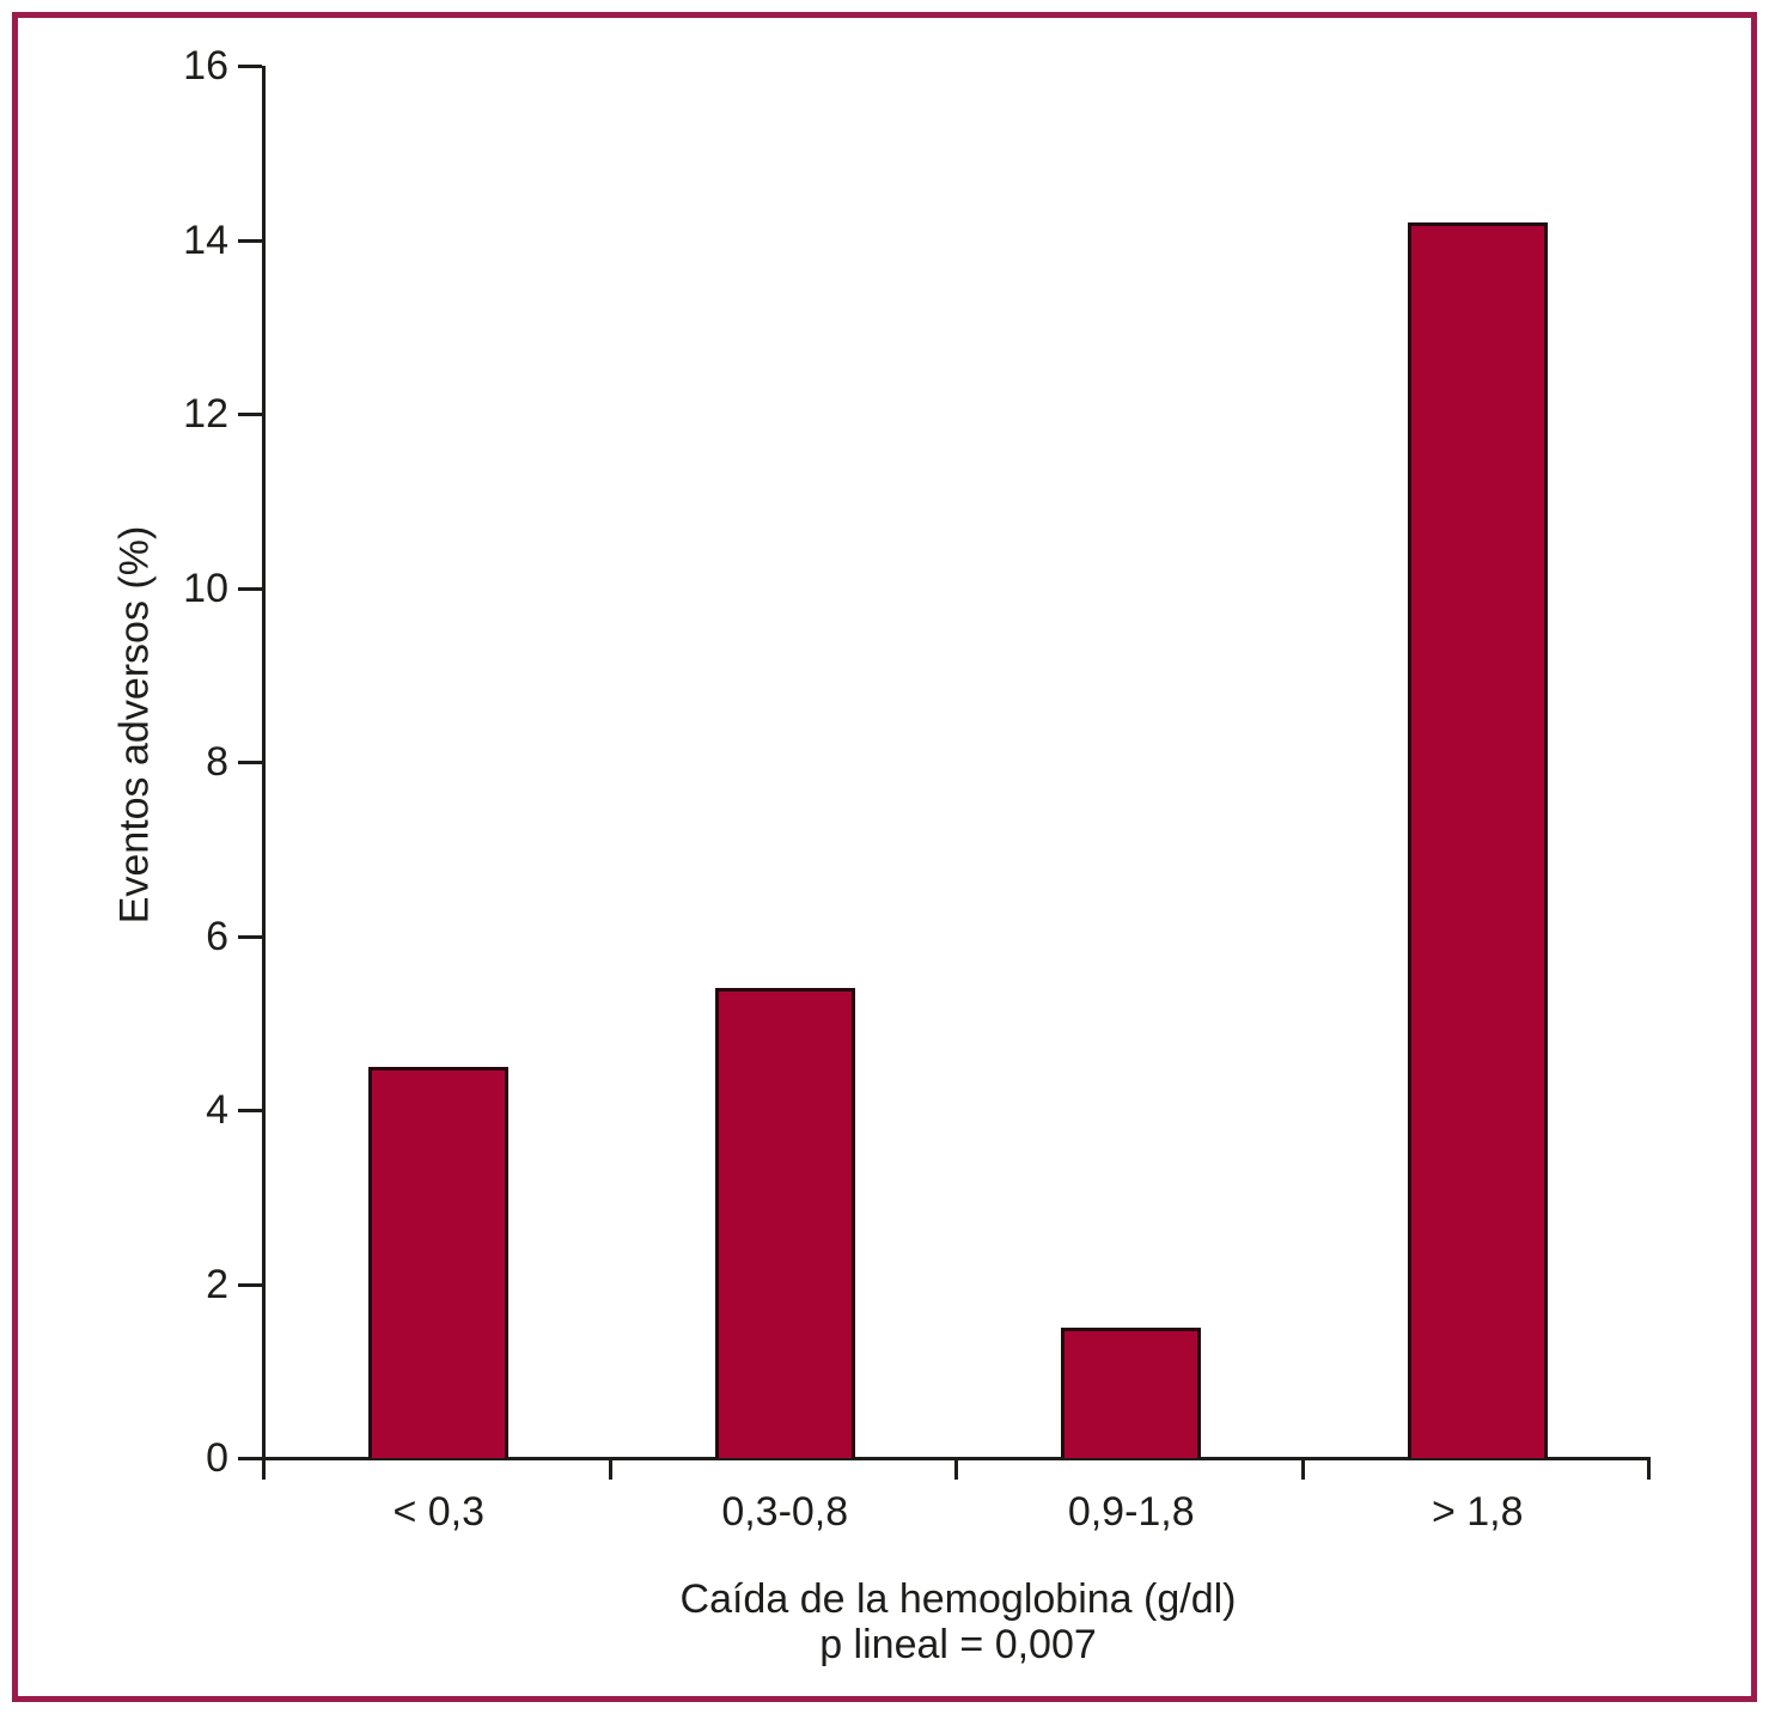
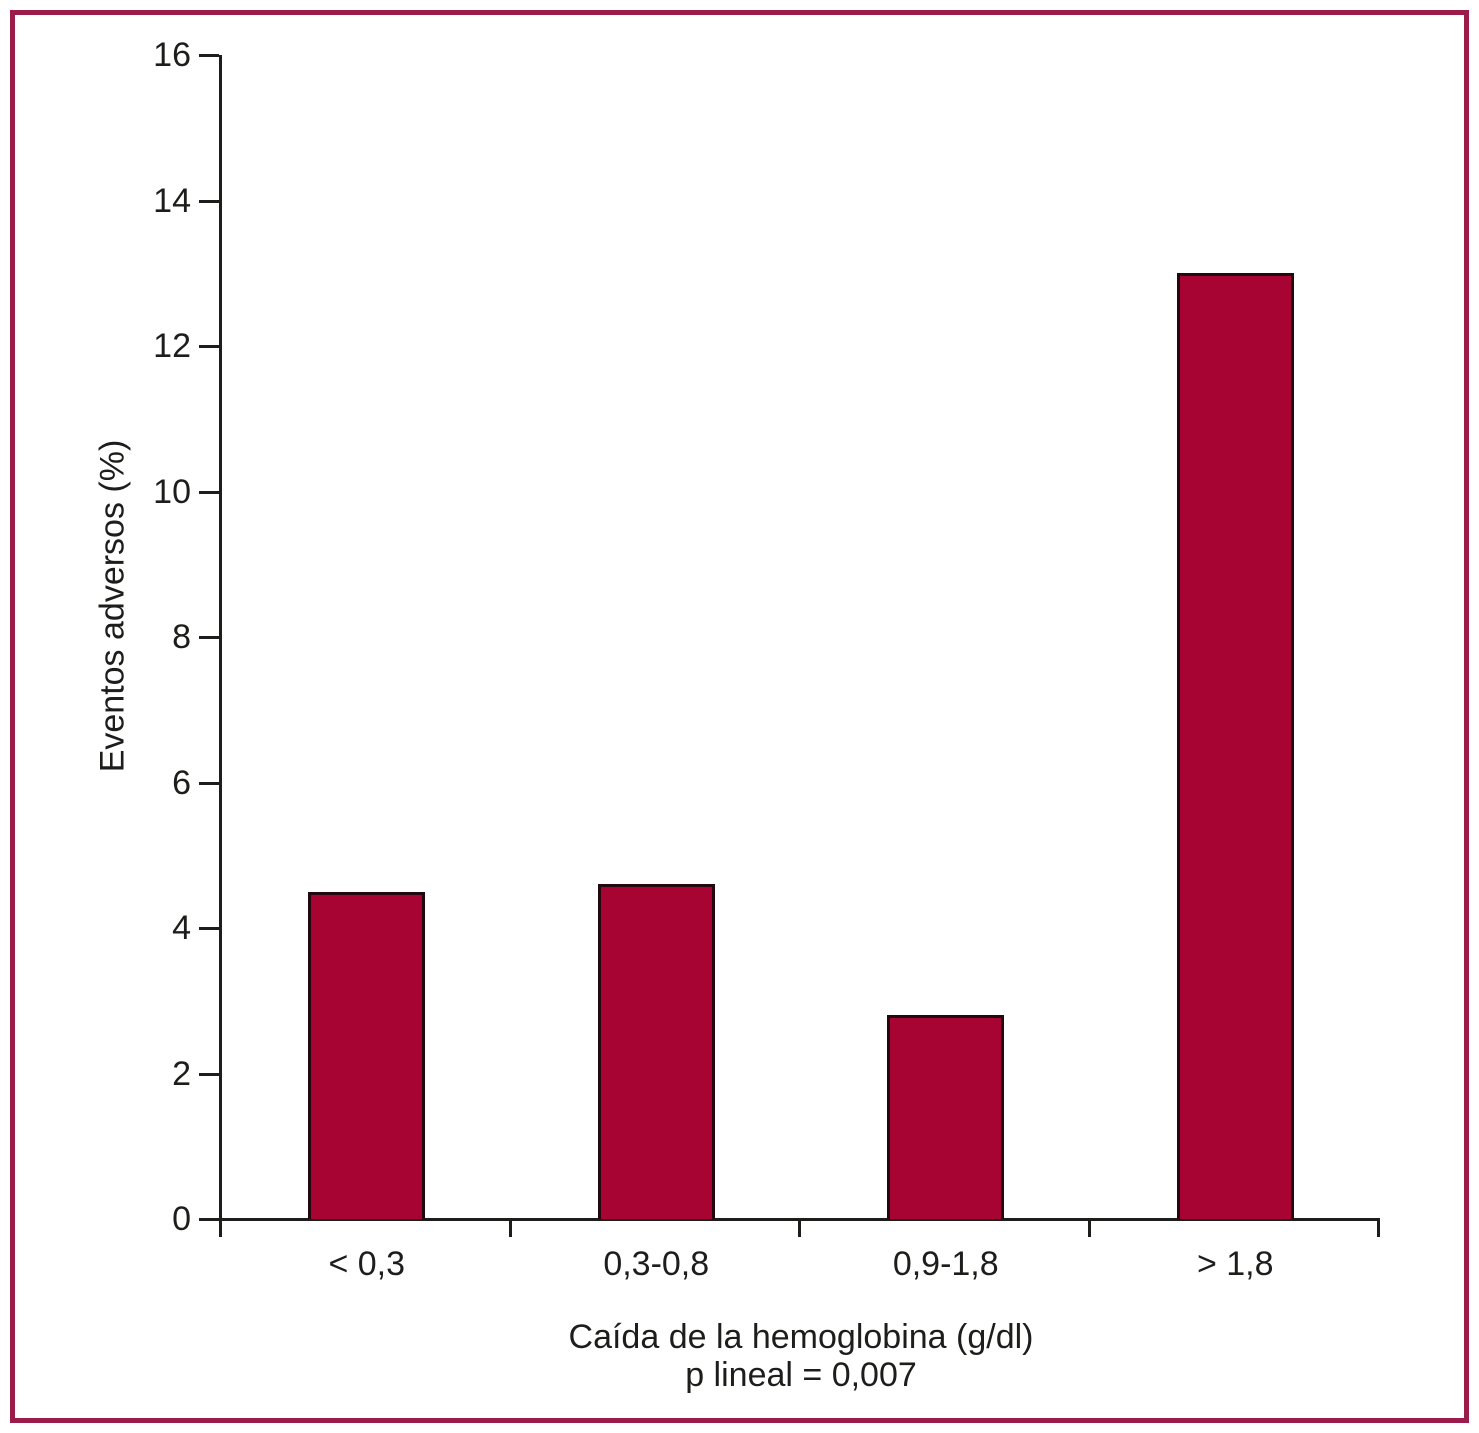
0,3-0,8: 5.4 -> 4.6
0,9-1,8: 1.5 -> 2.8
> 1,8: 14.2 -> 13.0
